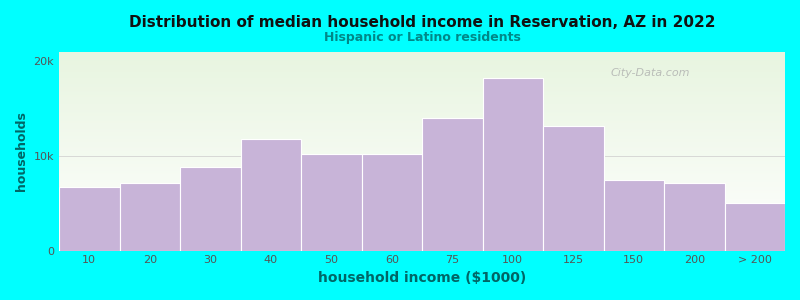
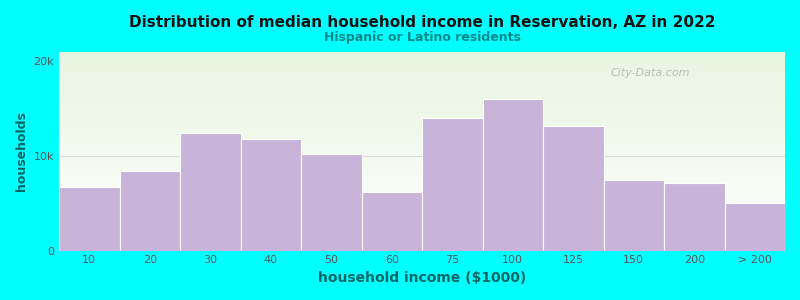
20: 7.1k -> 8.4k
30: 8.8k -> 12.4k
60: 10.2k -> 6.2k
100: 18.2k -> 16.0k
